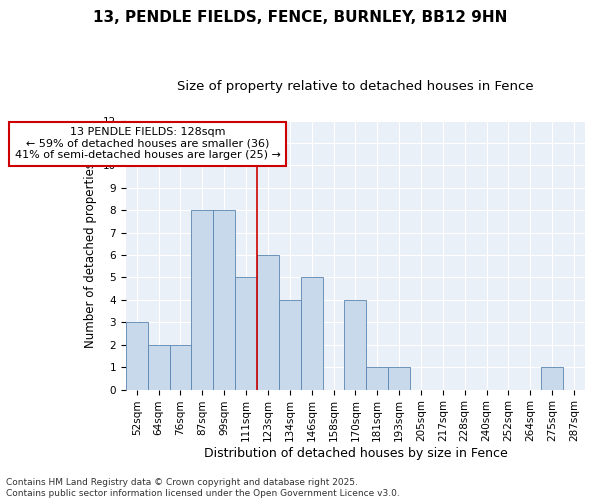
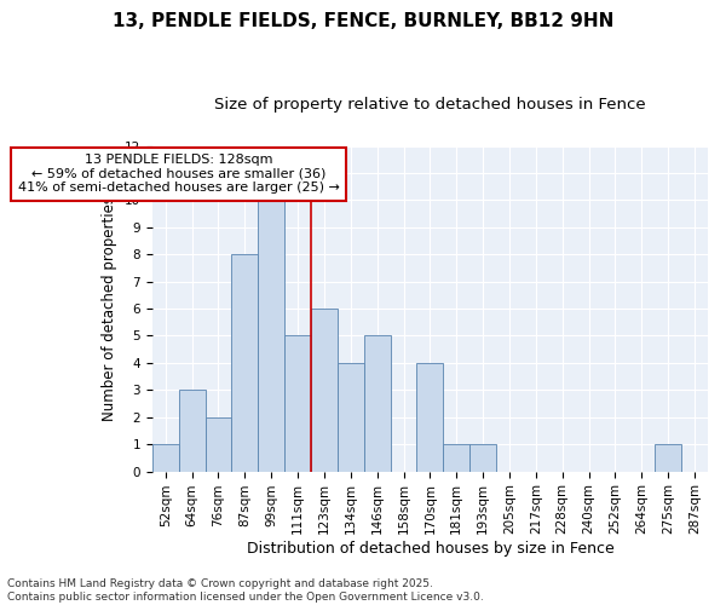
52sqm: 3 -> 1
64sqm: 2 -> 3
99sqm: 8 -> 10
